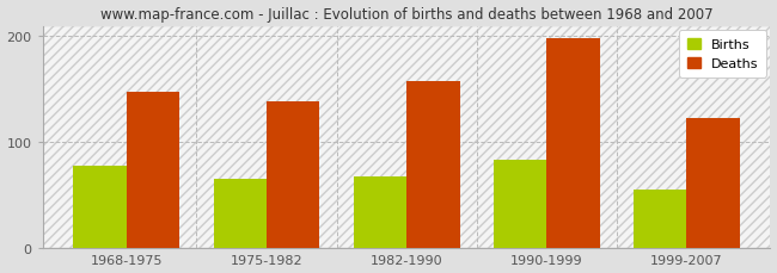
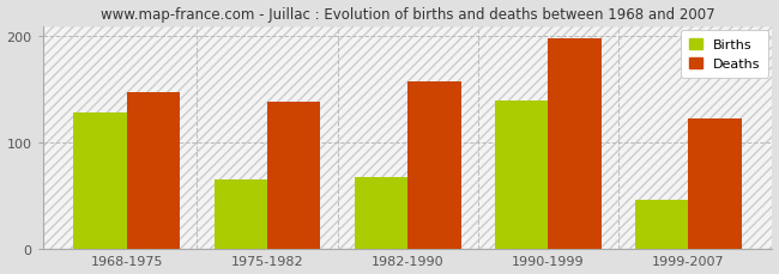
Births/1968-1975: 78 -> 128
Births/1990-1999: 83 -> 140
Births/1999-2007: 55 -> 46
